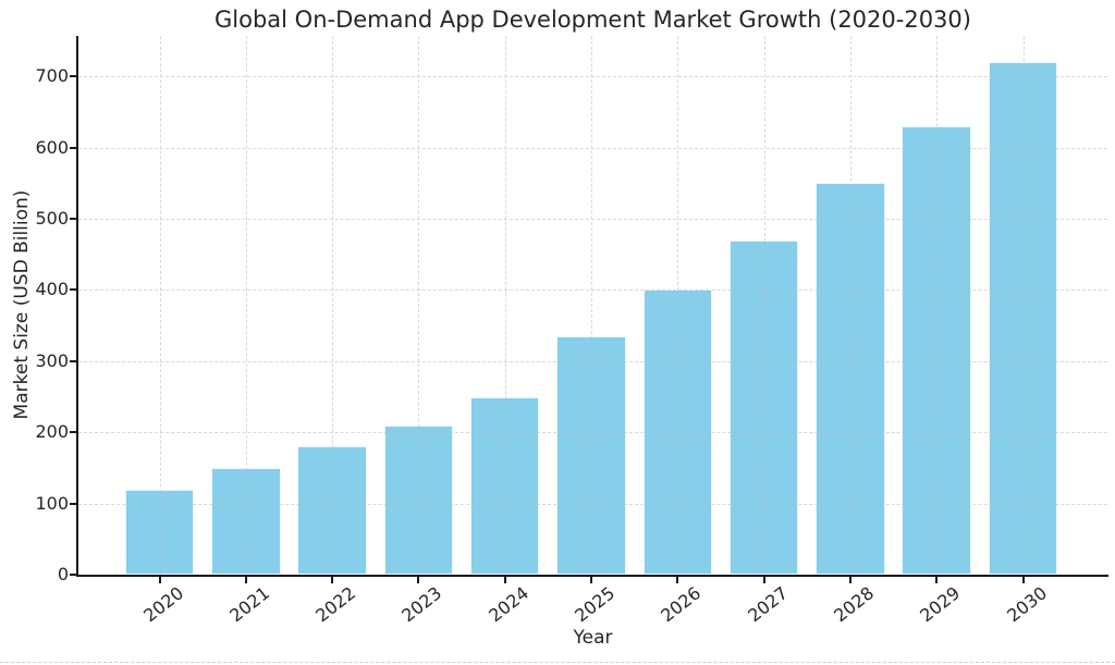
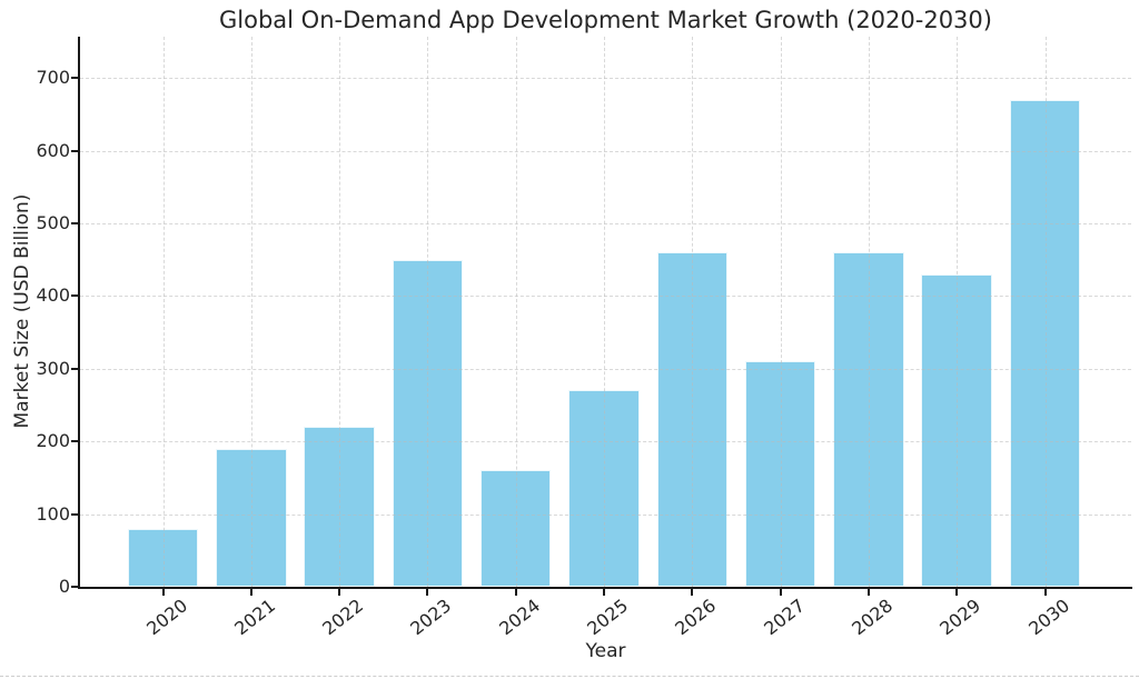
2020: 120 -> 80
2021: 150 -> 190
2022: 180 -> 220
2023: 210 -> 450
2024: 250 -> 160
2025: 340 -> 270
2026: 400 -> 460
2027: 470 -> 310
2028: 550 -> 460
2029: 630 -> 430
2030: 720 -> 670
